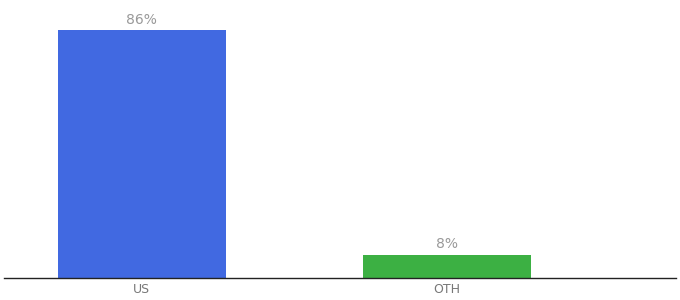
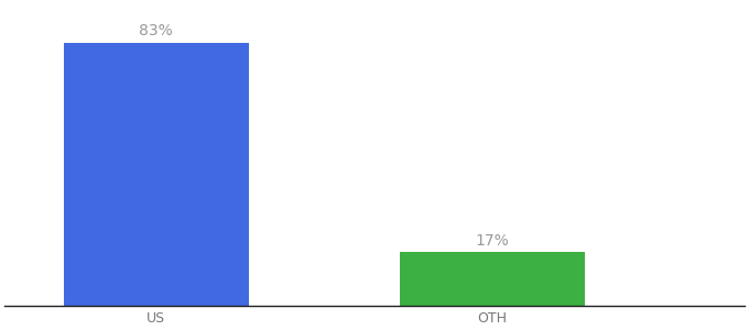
US: 86% -> 83%
OTH: 8% -> 17%
